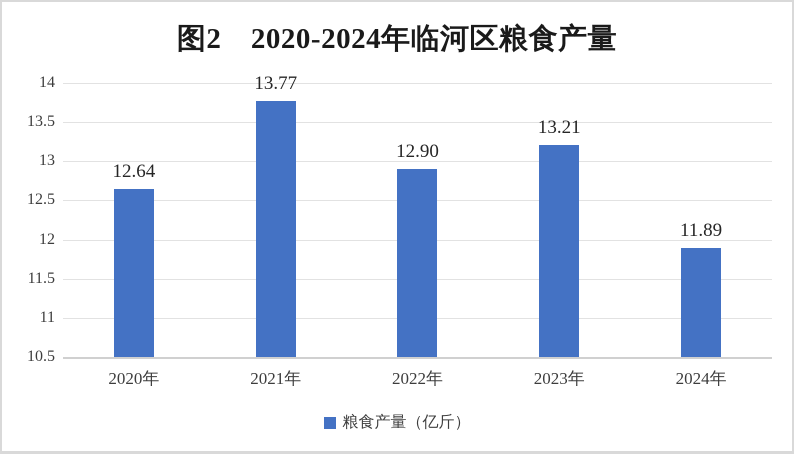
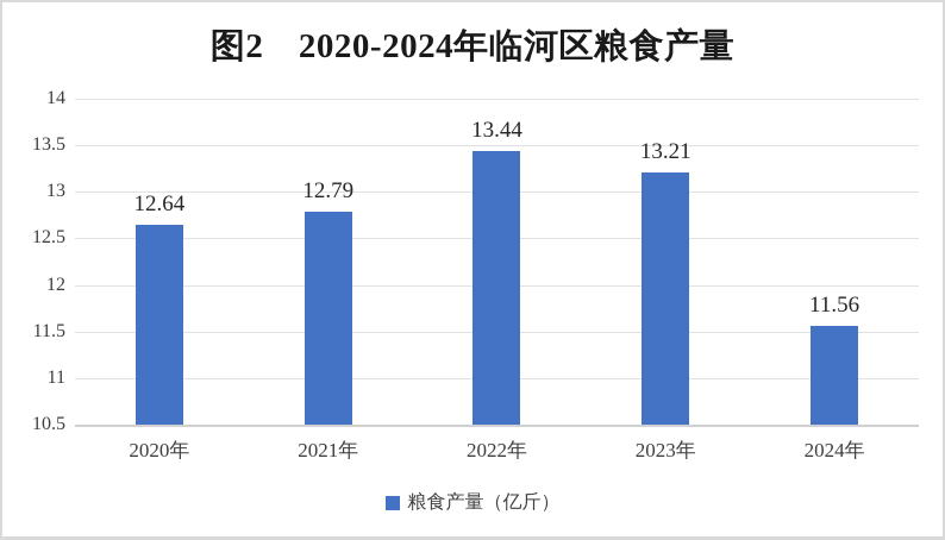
2021年: 13.77 -> 12.79
2022年: 12.90 -> 13.44
2024年: 11.89 -> 11.56
